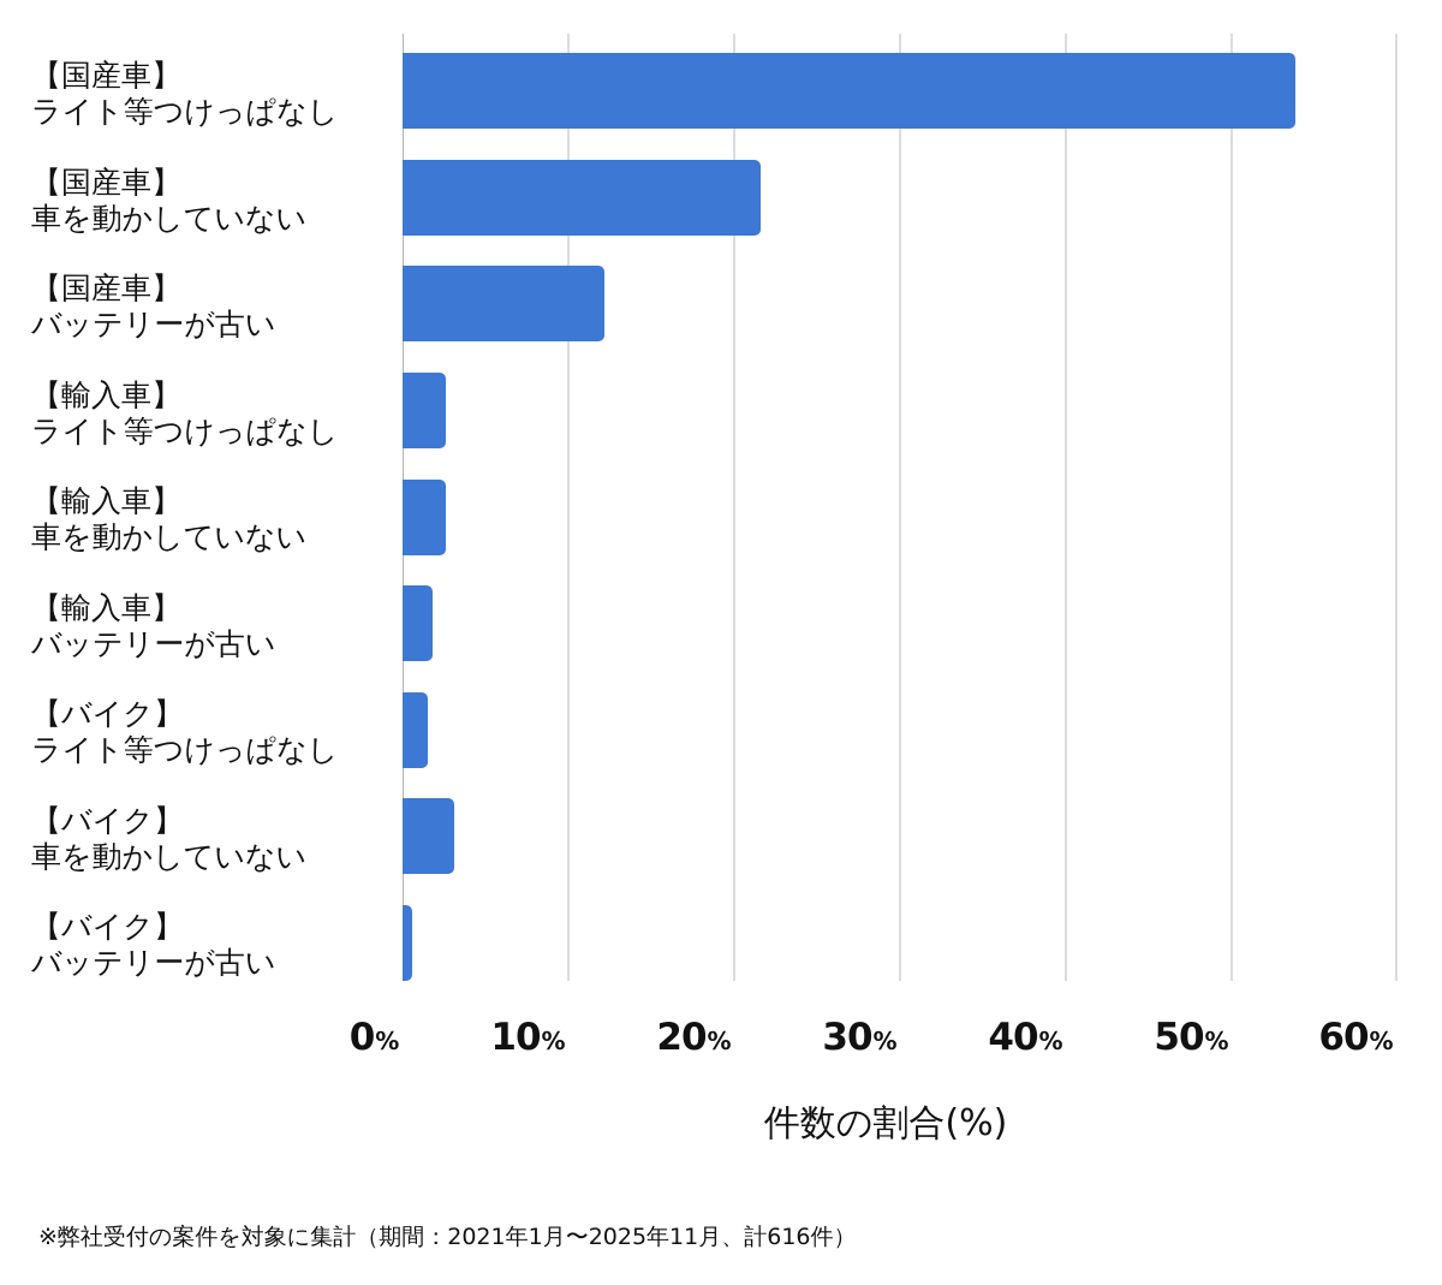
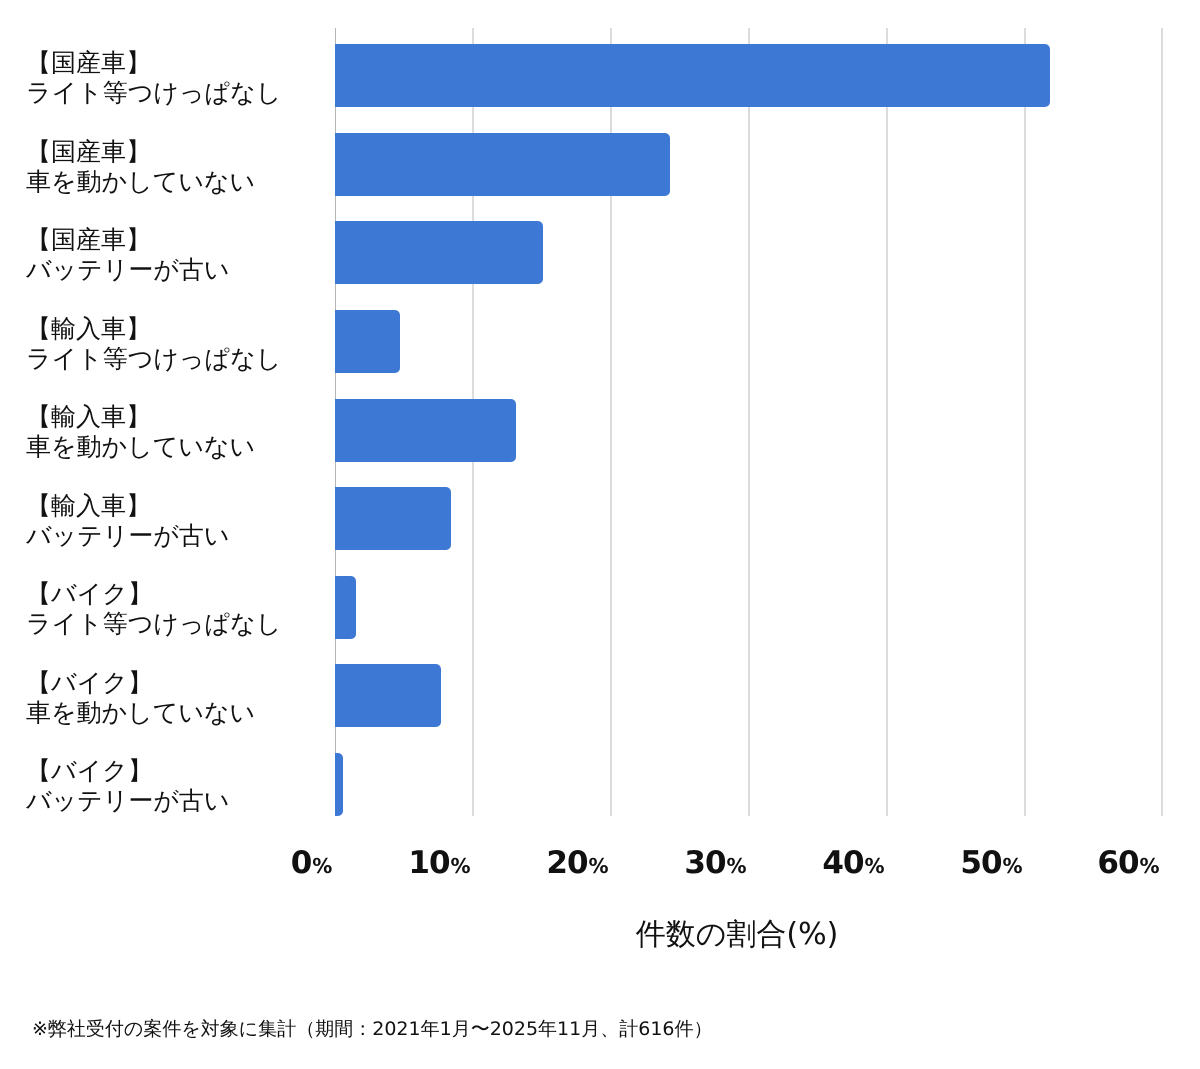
【国産車】ライト等つけっぱなし: 53.9 -> 51.9
【国産車】車を動かしていない: 21.6 -> 24.3
【国産車】バッテリーが古い: 12.2 -> 15.1
【輸入車】ライト等つけっぱなし: 2.6 -> 4.7
【輸入車】車を動かしていない: 2.6 -> 13.1
【輸入車】バッテリーが古い: 1.8 -> 8.4
【バイク】車を動かしていない: 3.1 -> 7.7
